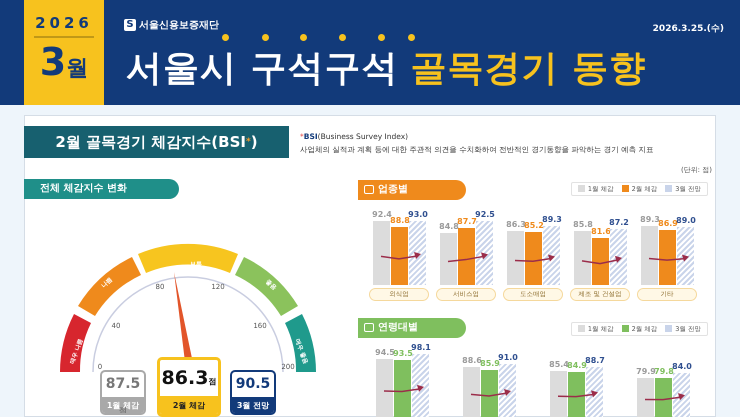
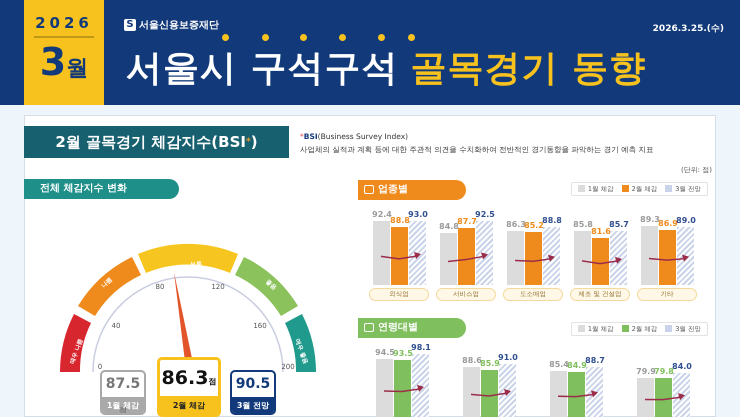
업종별/3월 전망/도소매업: 89.3 -> 88.8
업종별/3월 전망/제조 및 건설업: 87.2 -> 85.7
